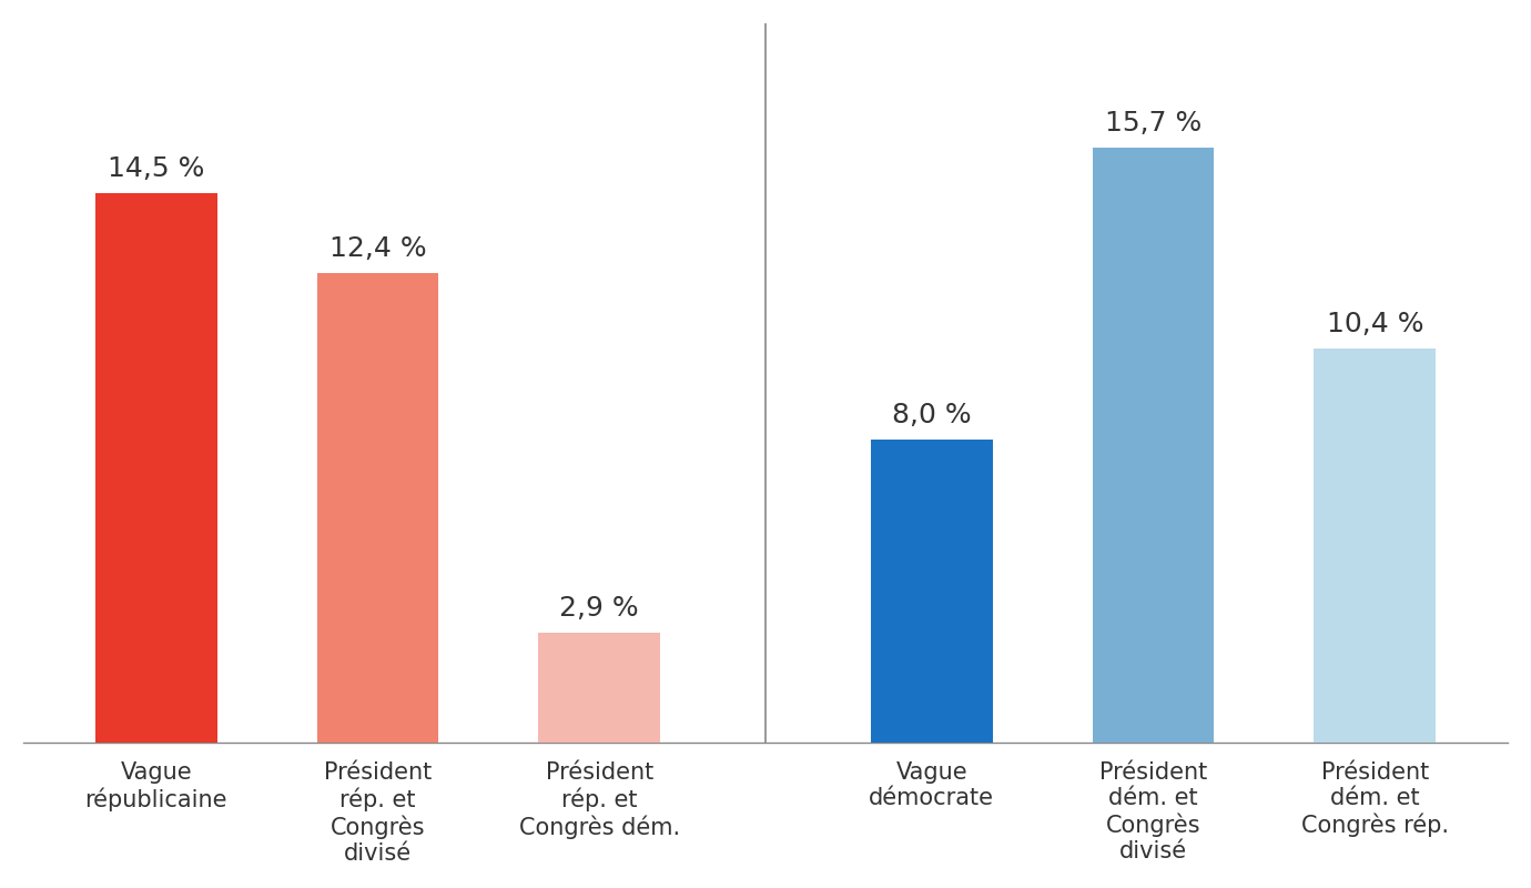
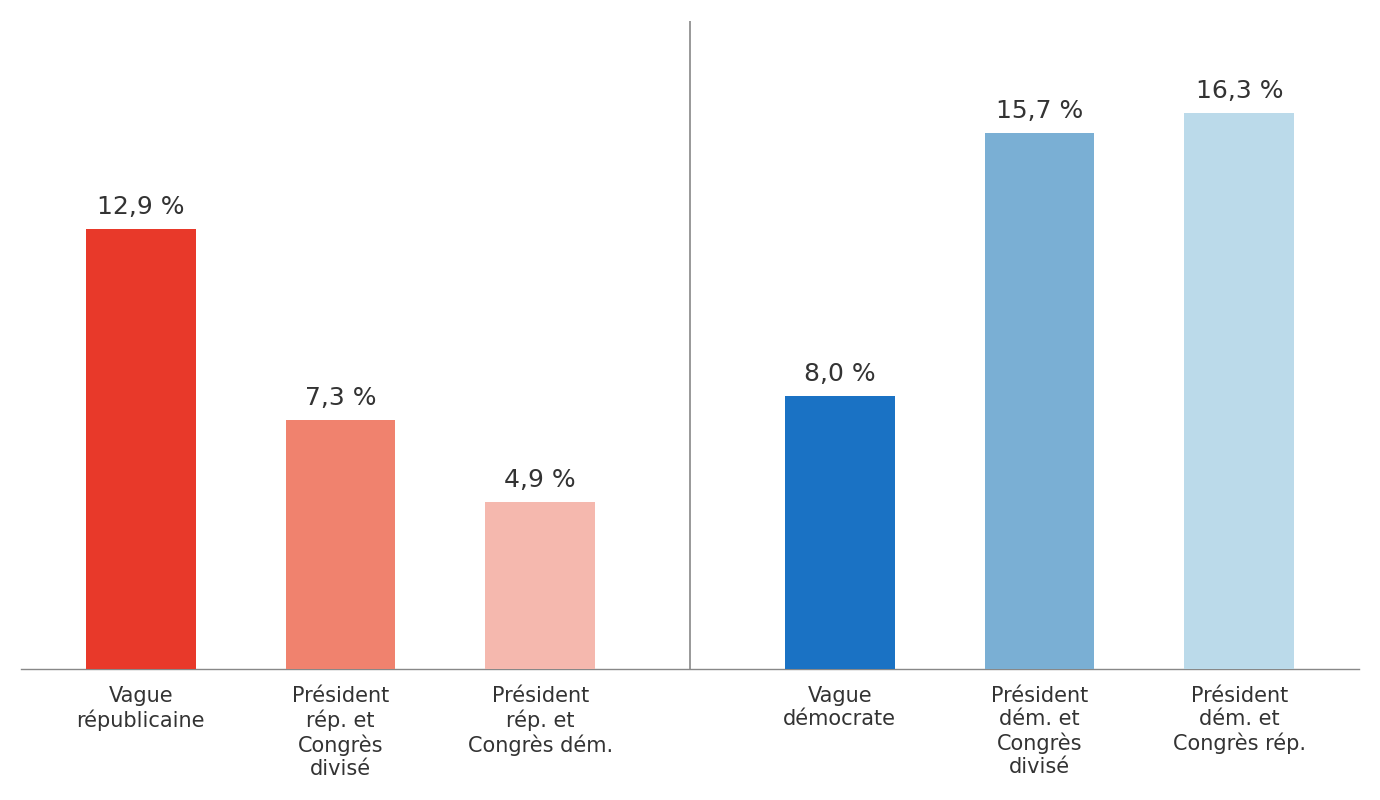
Vague républicaine: 14,5 -> 12,9
Président rép. et Congrès divisé: 12,4 -> 7,3
Président rép. et Congrès dém.: 2,9 -> 4,9
Président dém. et Congrès rép.: 10,4 -> 16,3
